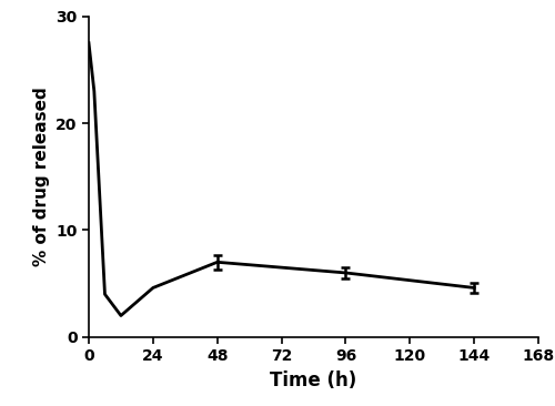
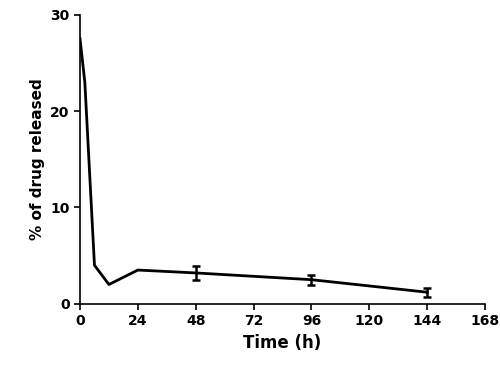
24: 4.6 -> 3.5
48: 7.0 -> 3.2
96: 6.0 -> 2.5
144: 4.6 -> 1.2
